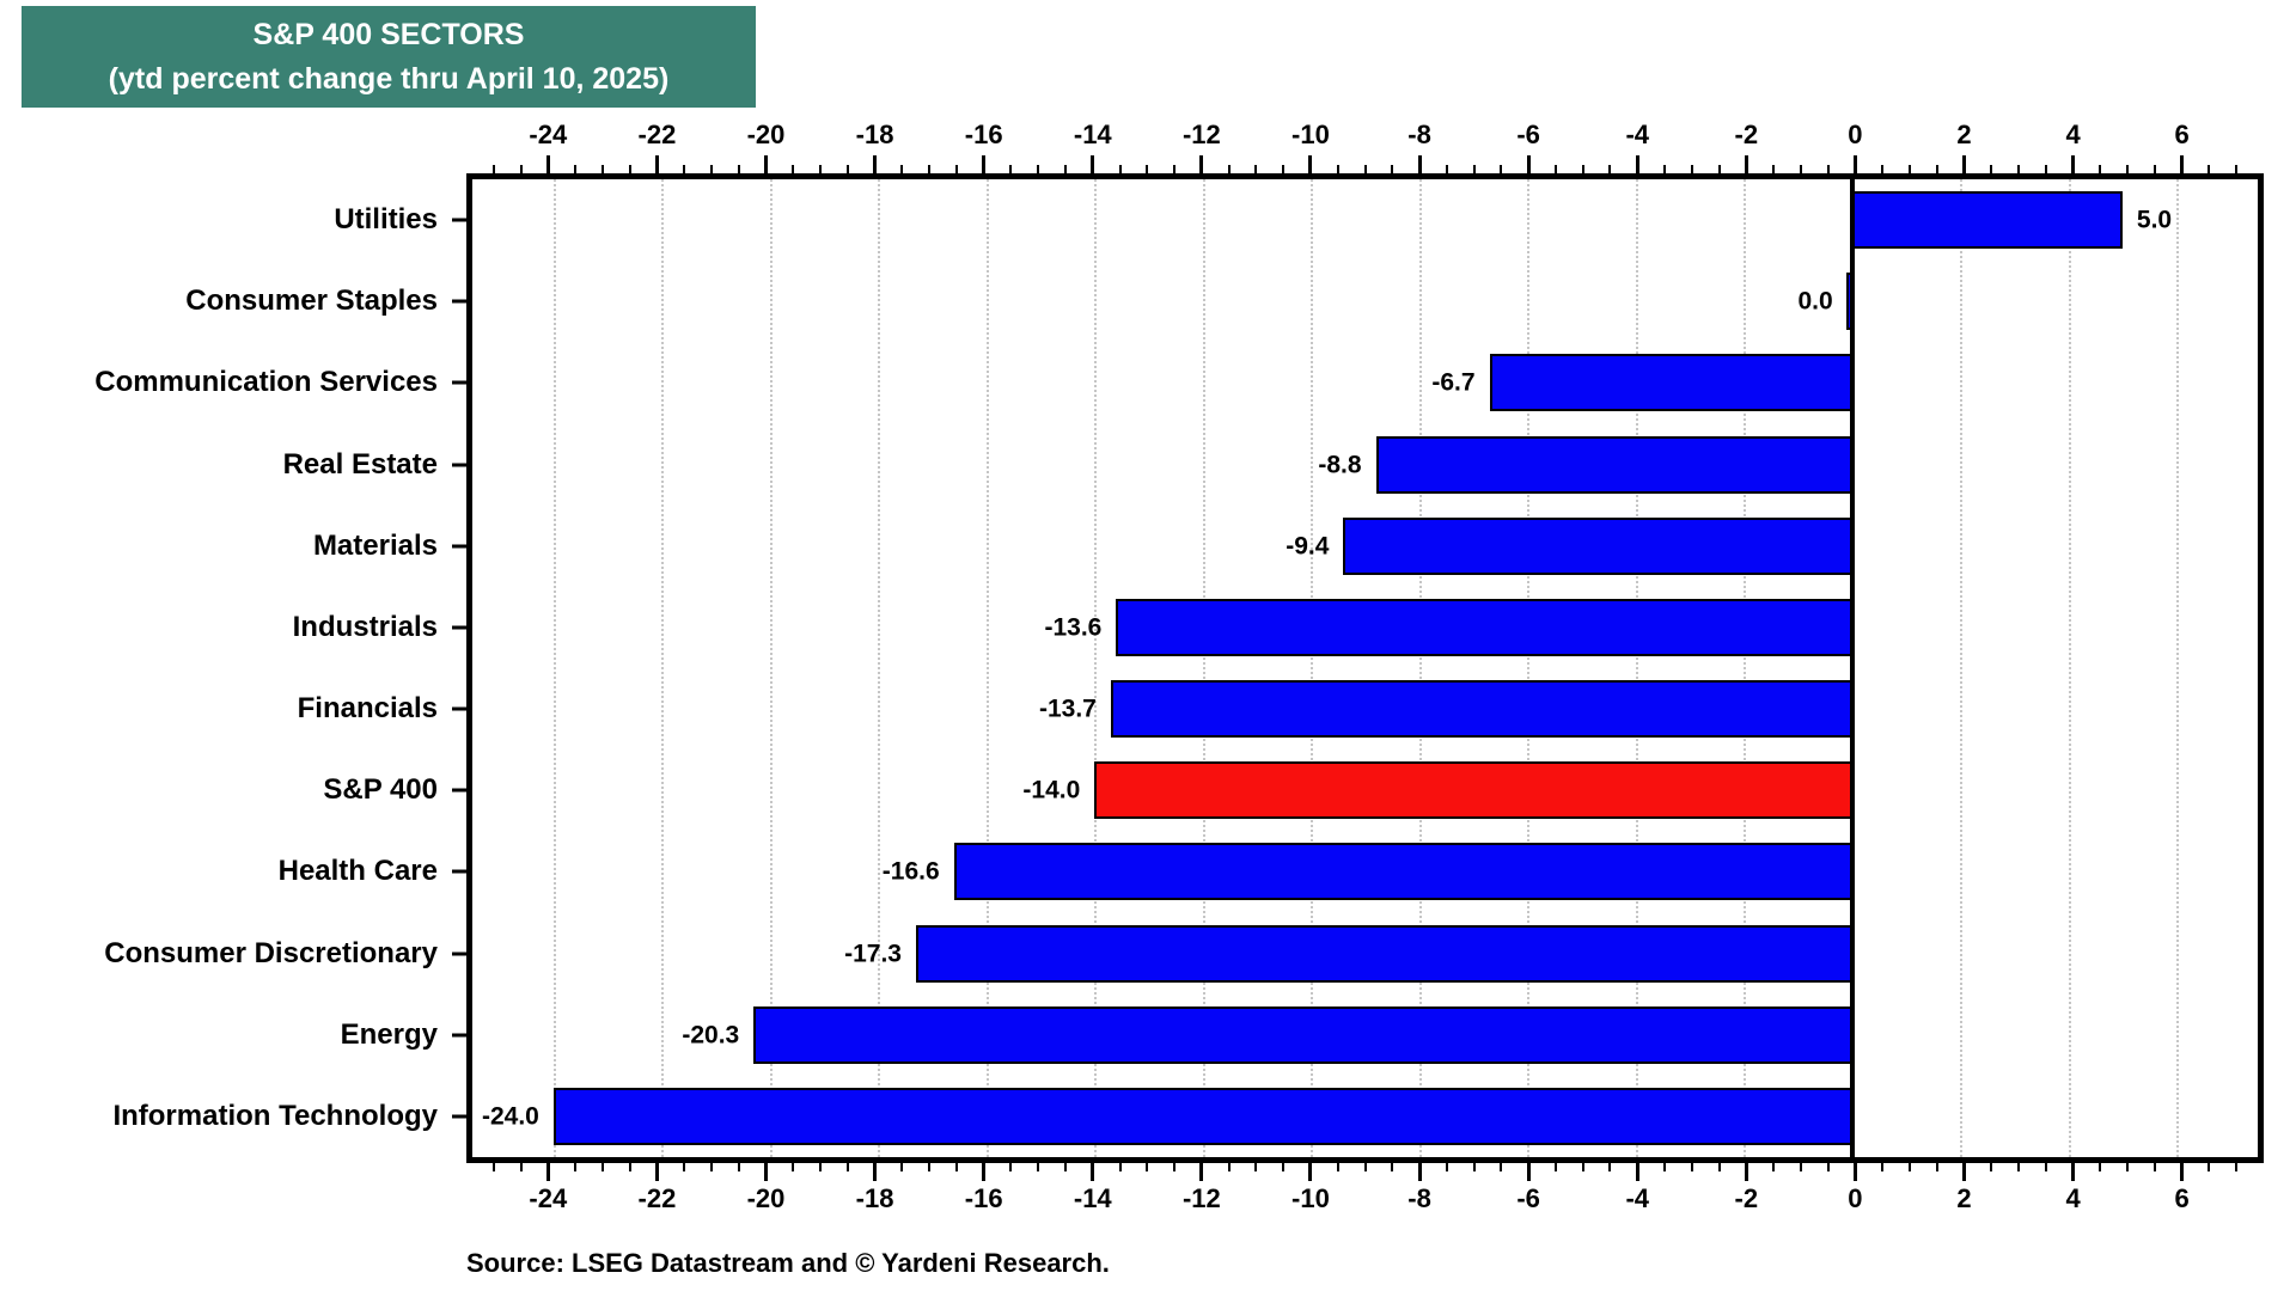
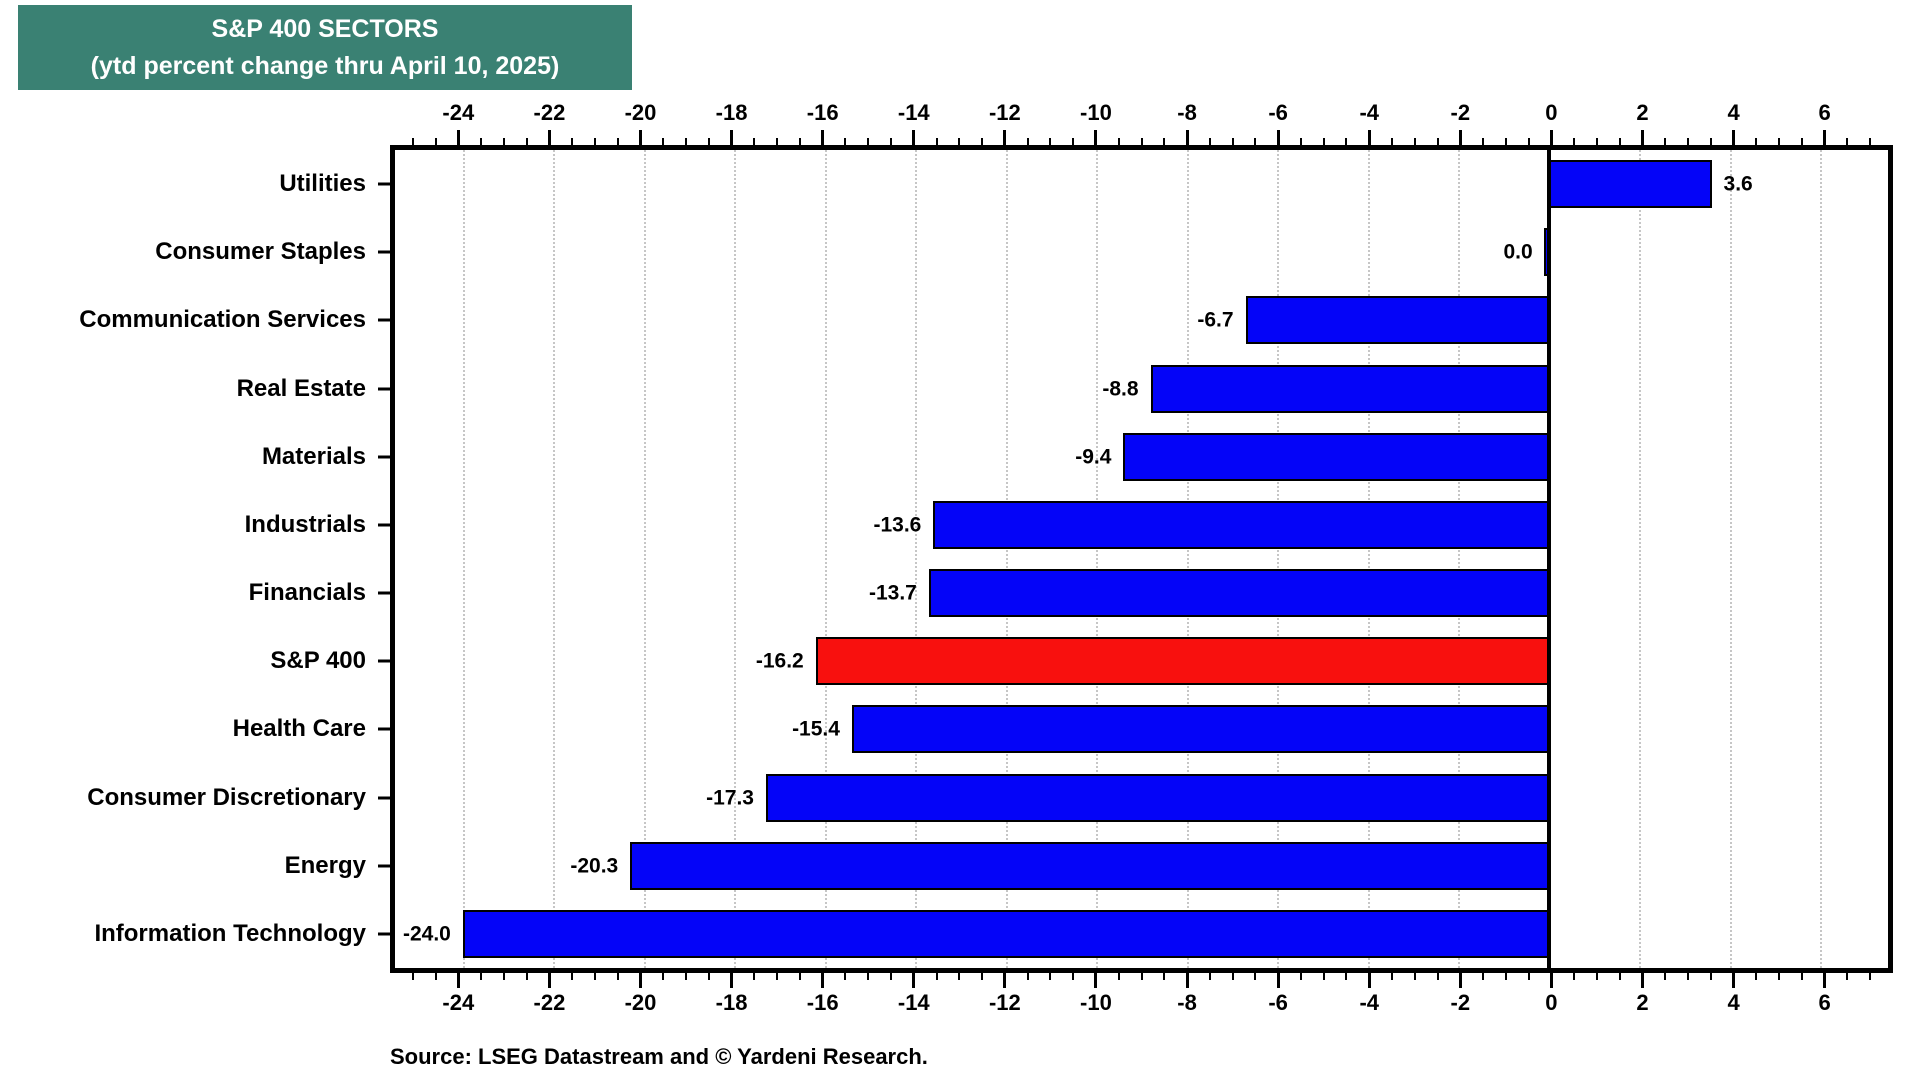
Utilities: 5.0 -> 3.6
S&P 400: -14.0 -> -16.2
Health Care: -16.6 -> -15.4
